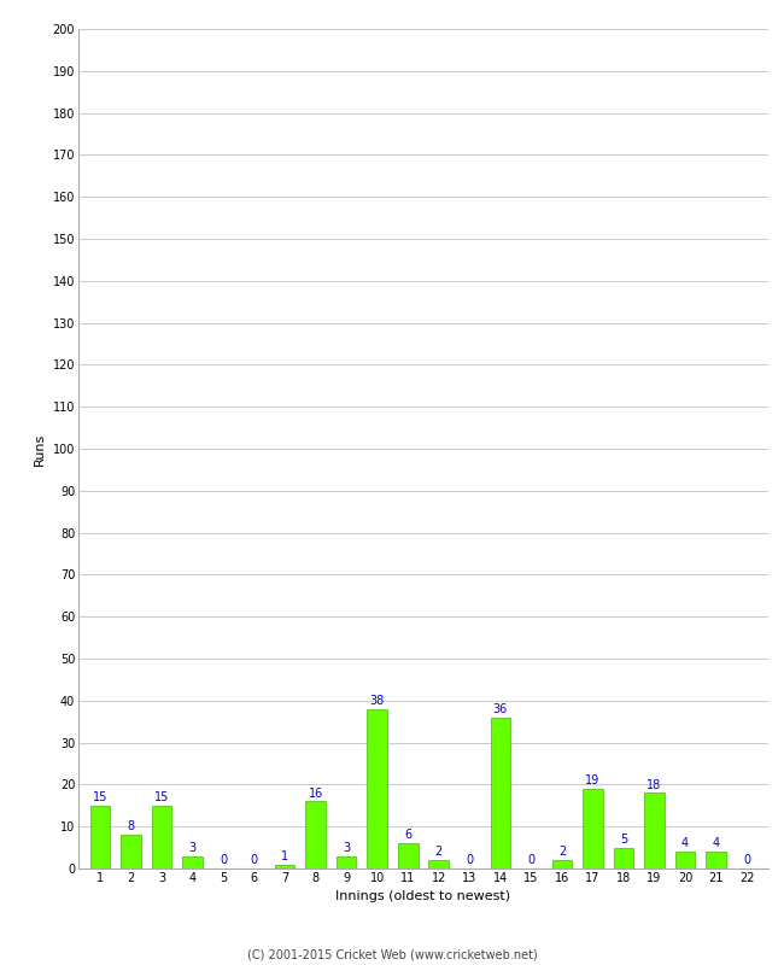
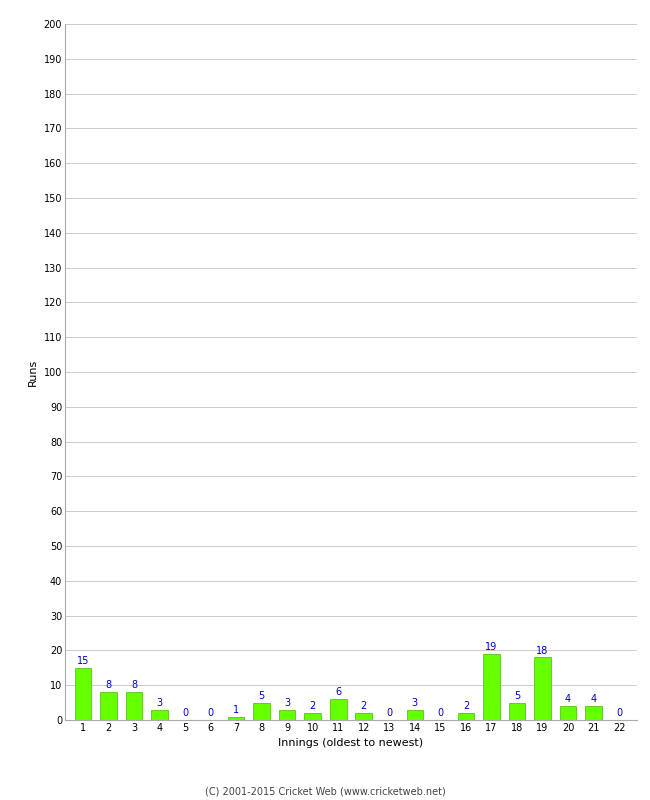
3: 15 -> 8
8: 16 -> 5
10: 38 -> 2
14: 36 -> 3
